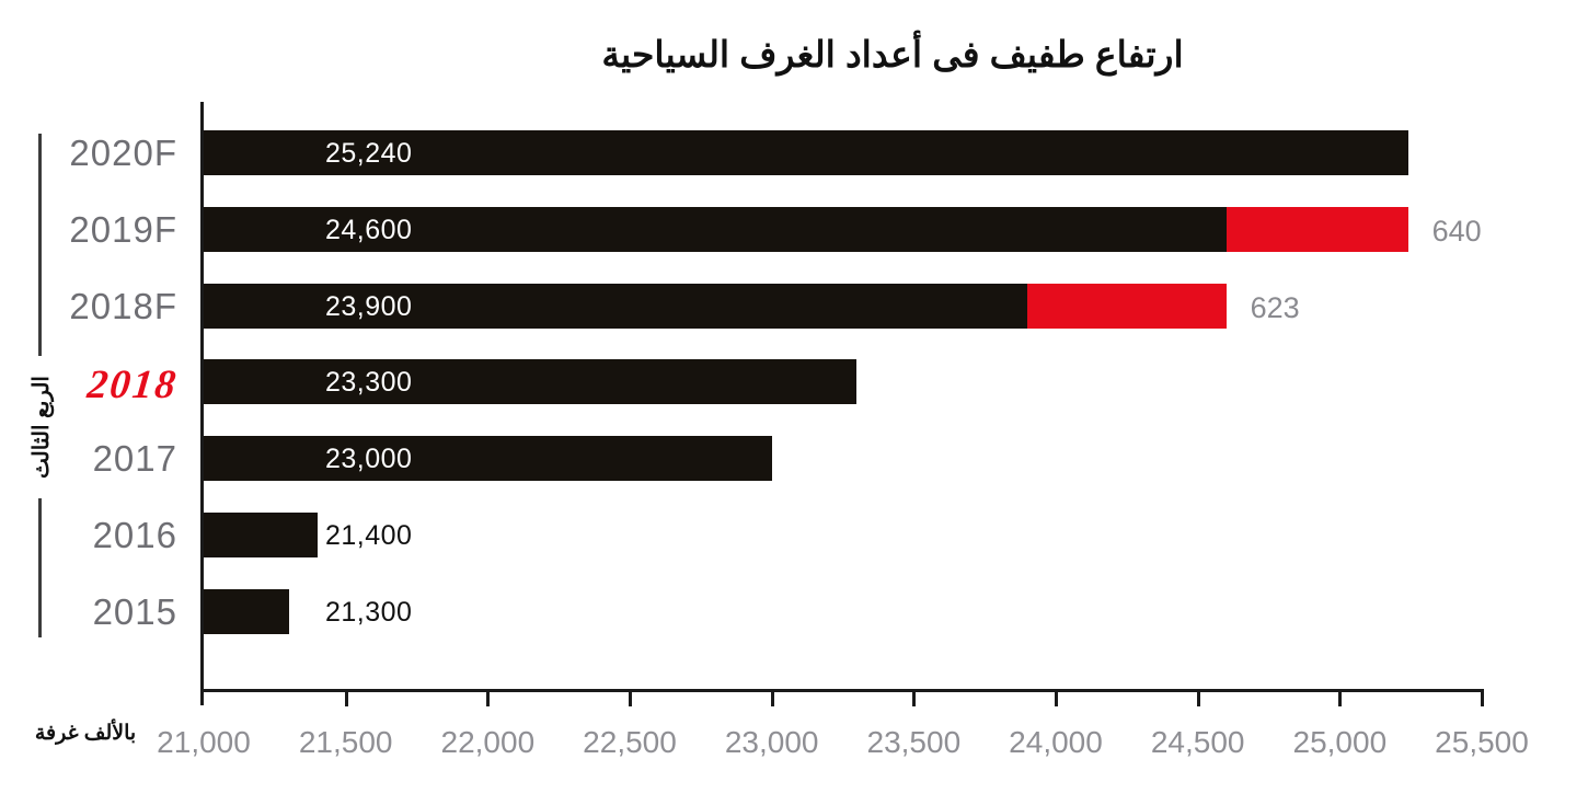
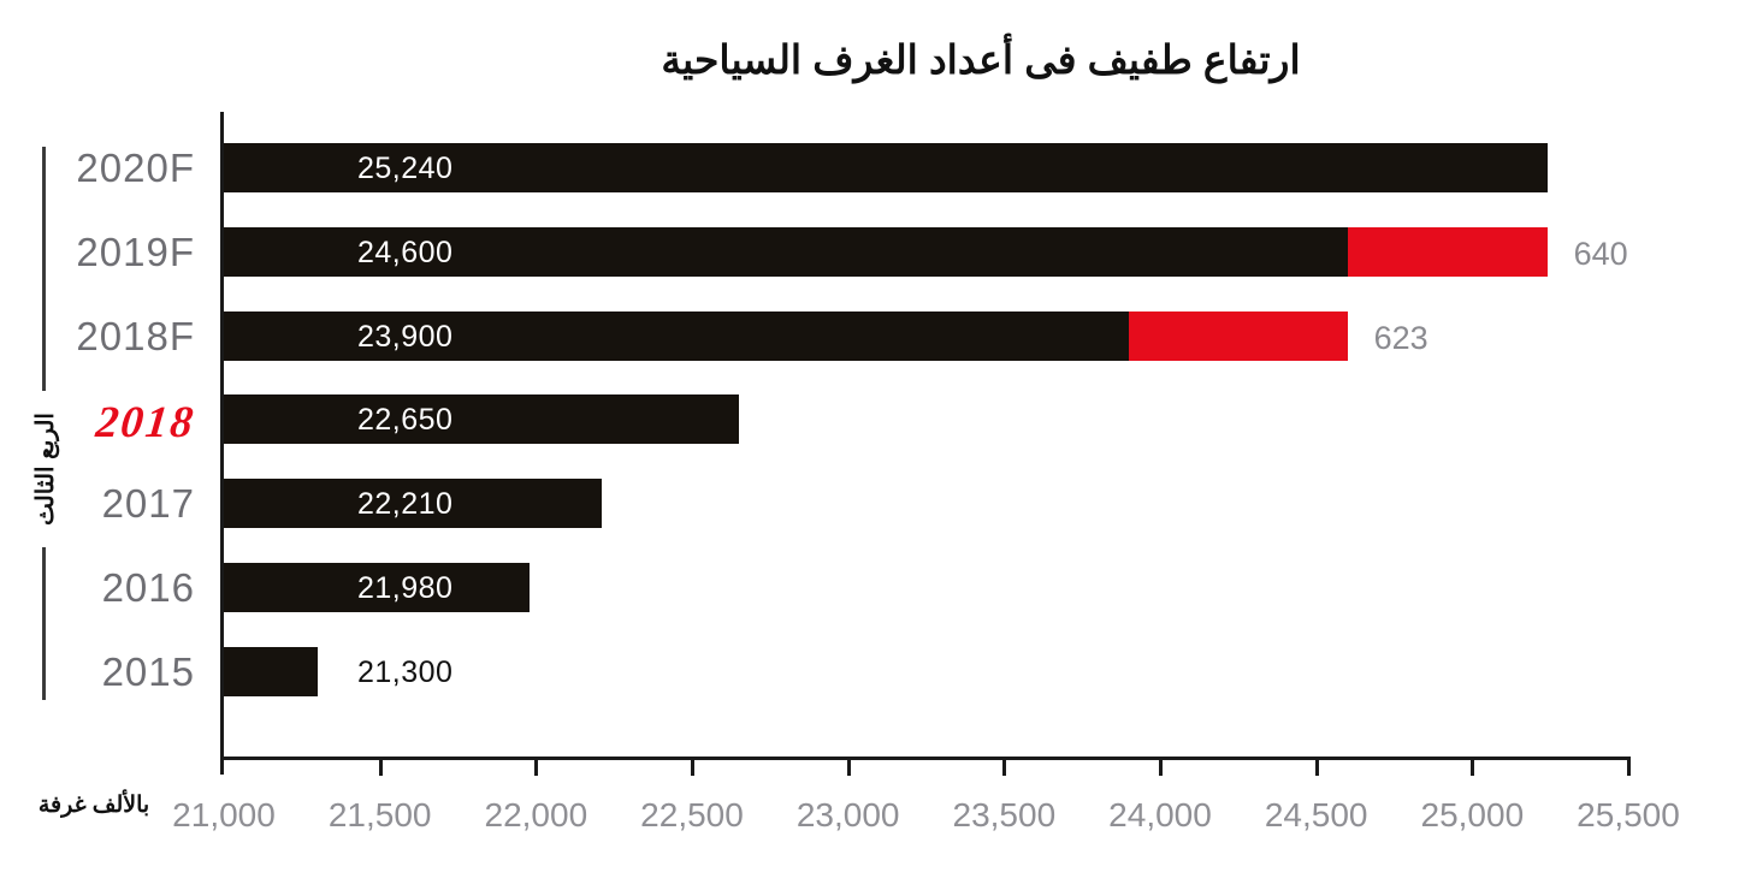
2018: 23,300 -> 22,650
2017: 23,000 -> 22,210
2016: 21,400 -> 21,980
